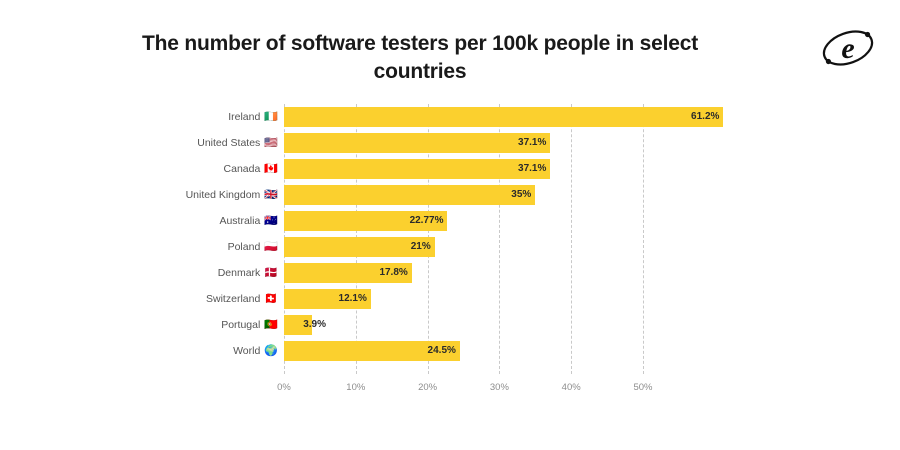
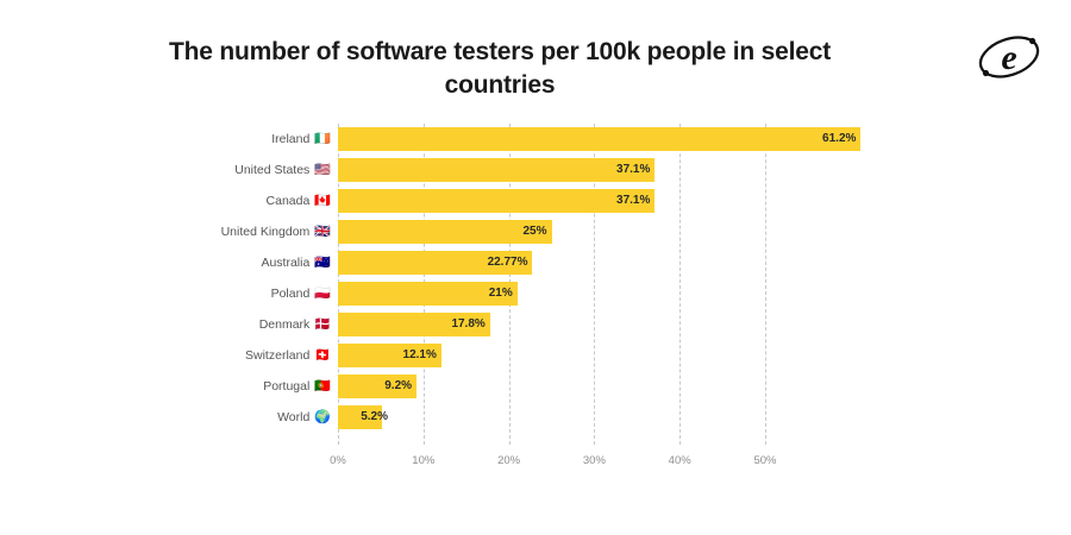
United Kingdom: 35% -> 25%
Portugal: 3.9% -> 9.2%
World: 24.5% -> 5.2%
